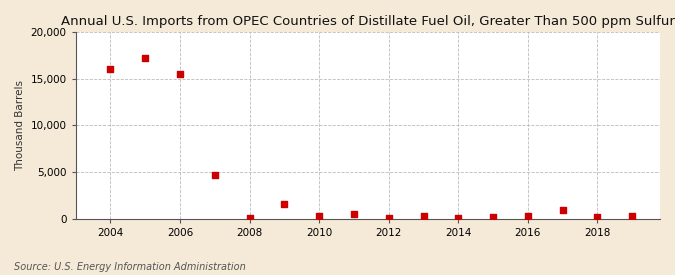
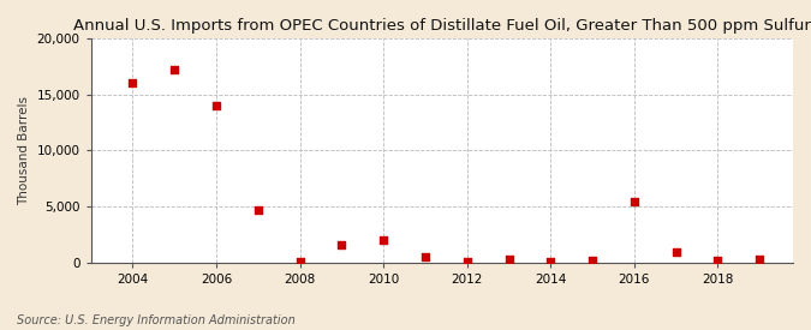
2006: 15,500 -> 14,000
2010: 400 -> 2,000
2016: 400 -> 5,400
